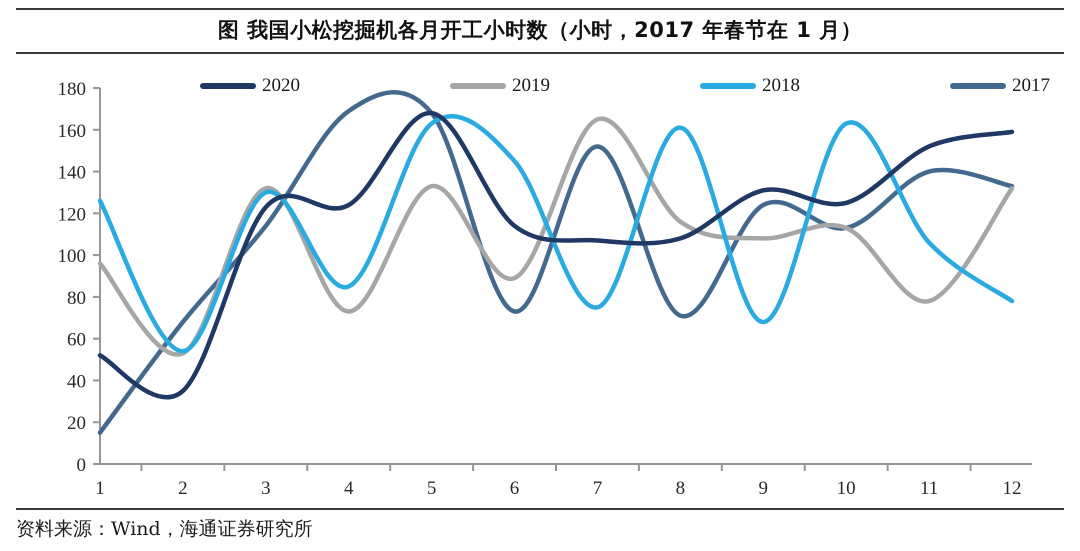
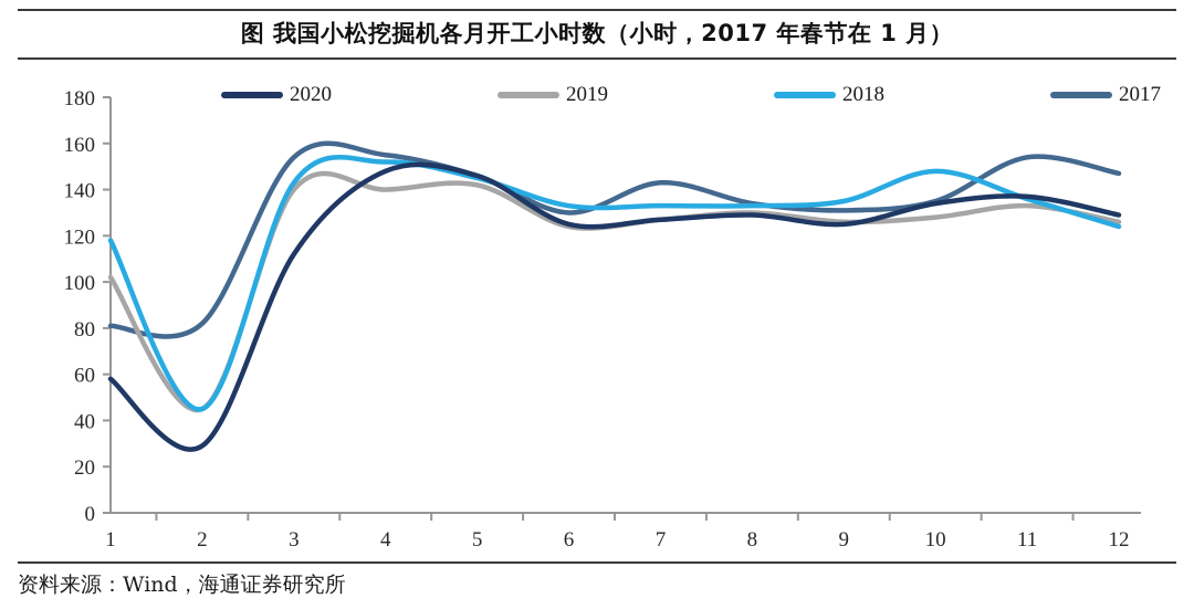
2020/1: 52 -> 58
2019/1: 96 -> 102
2018/1: 126 -> 118
2017/1: 15 -> 81
2020/2: 35 -> 29
2019/2: 53 -> 45
2018/2: 54 -> 45
2017/2: 68 -> 82
2020/3: 123 -> 112
2019/3: 132 -> 140
2018/3: 130 -> 143
2017/3: 114 -> 154
2020/4: 124 -> 148
2019/4: 73 -> 140
2018/4: 85 -> 152
2017/4: 169 -> 155
2020/5: 168 -> 146
2019/5: 133 -> 142
2018/5: 163 -> 145
2017/5: 168 -> 146
2020/6: 114 -> 125
2019/6: 89 -> 124
2018/6: 145 -> 133
2017/6: 73 -> 130
2020/7: 107 -> 127
2019/7: 165 -> 127
2018/7: 75 -> 133
2017/7: 152 -> 143
2020/8: 108 -> 129
2019/8: 116 -> 130
2018/8: 161 -> 133
2017/8: 71 -> 134
2020/9: 131 -> 125
2019/9: 108 -> 126
2018/9: 68 -> 135
2017/9: 124 -> 131
2020/10: 125 -> 134
2019/10: 113 -> 128
2018/10: 163 -> 148
2017/10: 113 -> 135
2020/11: 152 -> 137
2019/11: 78 -> 133
2018/11: 106 -> 136
2017/11: 140 -> 154
2020/12: 159 -> 129
2019/12: 132 -> 126
2018/12: 78 -> 124
2017/12: 133 -> 147
